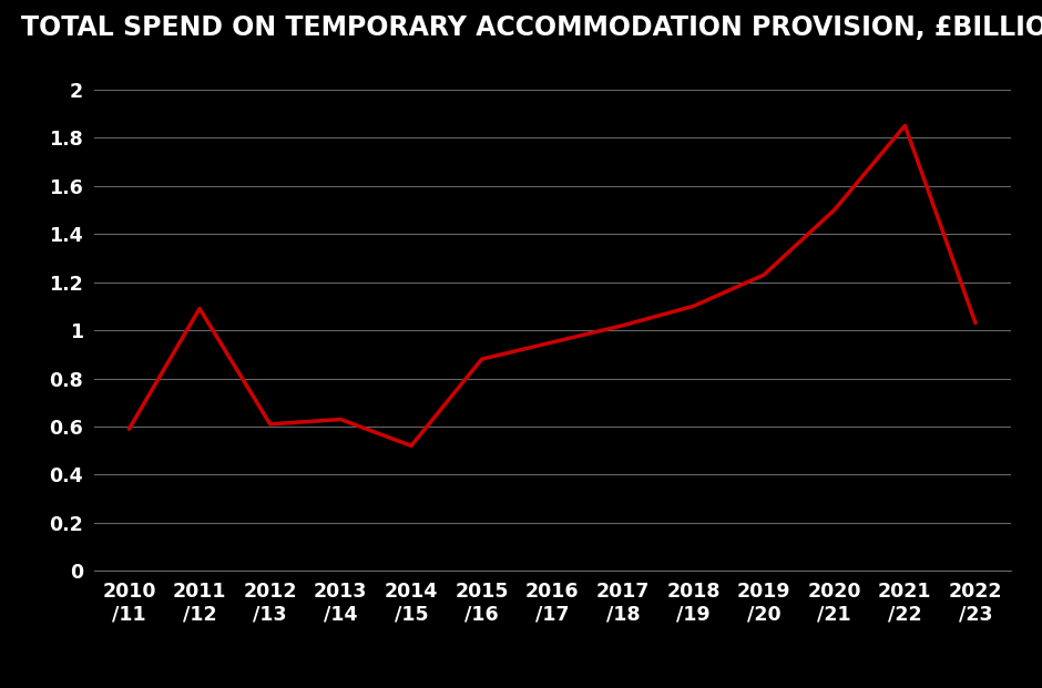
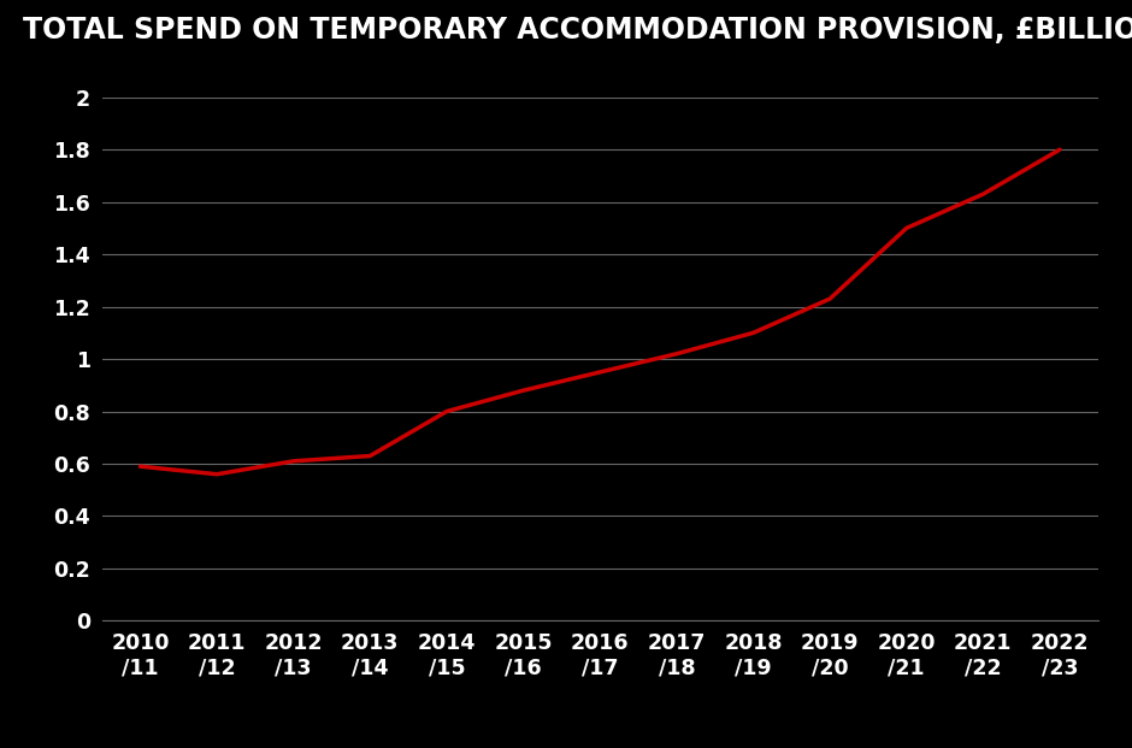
2011 /12: 1.09 -> 0.56
2014 /15: 0.52 -> 0.80
2021 /22: 1.85 -> 1.63
2022 /23: 1.03 -> 1.80
